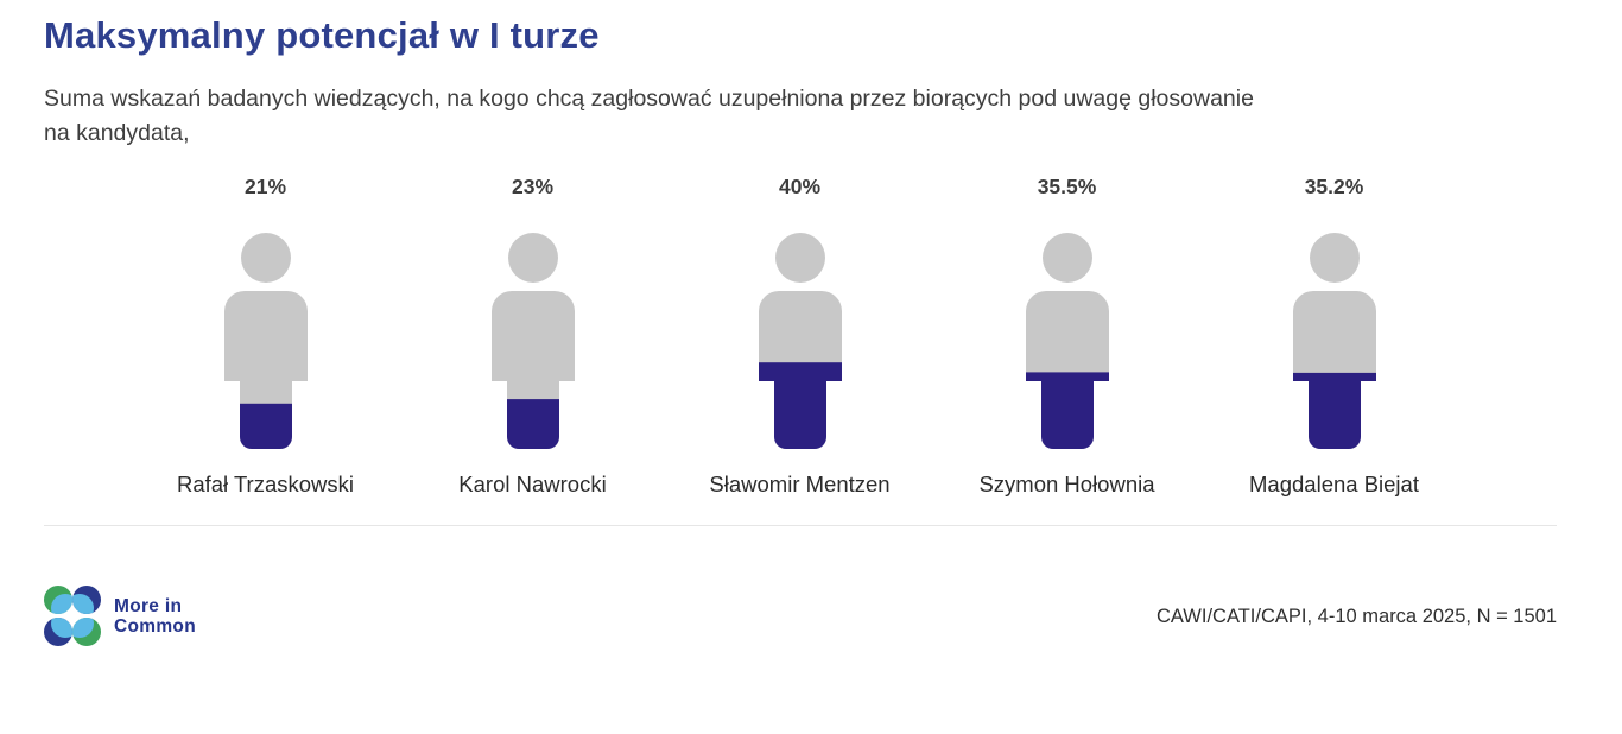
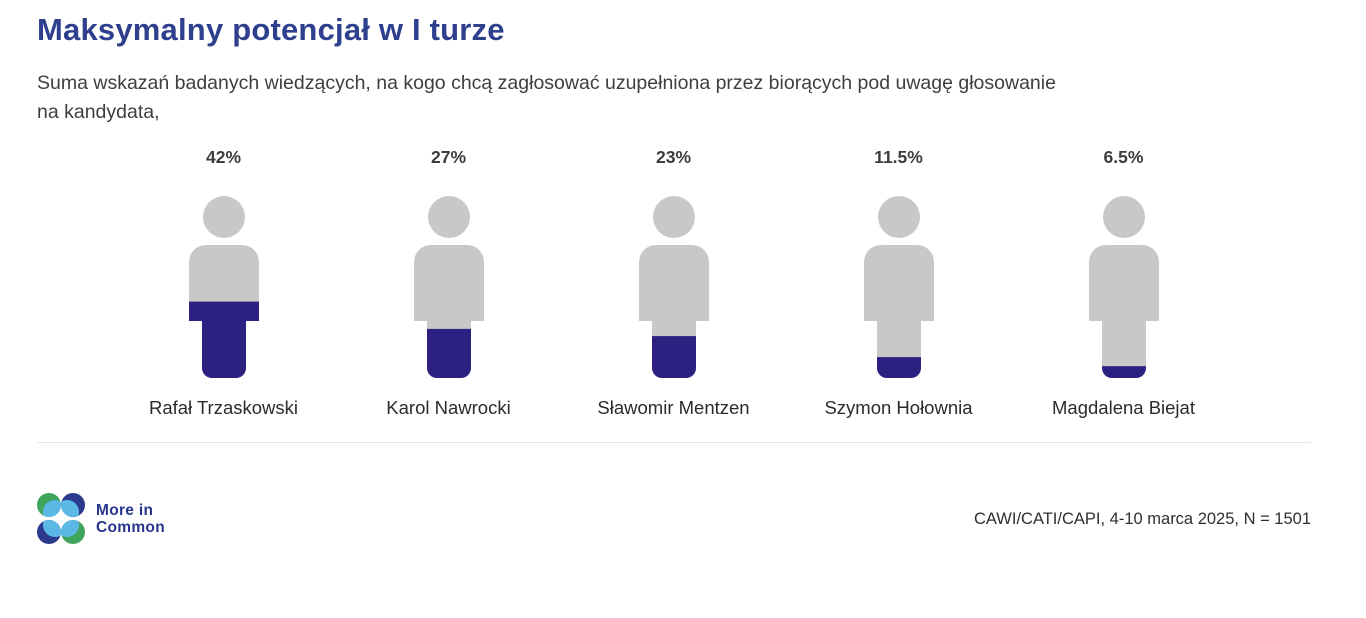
Rafał Trzaskowski: 21% -> 42%
Karol Nawrocki: 23% -> 27%
Sławomir Mentzen: 40% -> 23%
Szymon Hołownia: 35.5% -> 11.5%
Magdalena Biejat: 35.2% -> 6.5%
